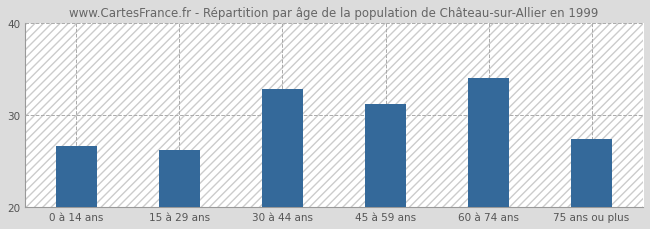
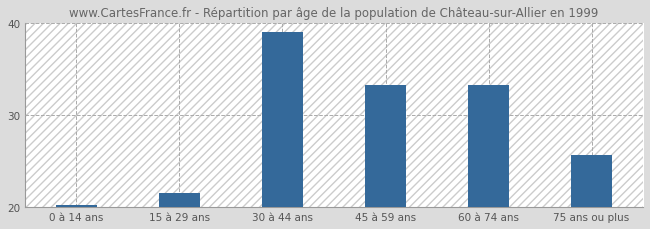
0 à 14 ans: 26.6 -> 20.2
15 à 29 ans: 26.2 -> 21.5
30 à 44 ans: 32.8 -> 39.0
45 à 59 ans: 31.2 -> 33.3
60 à 74 ans: 34.0 -> 33.3
75 ans ou plus: 27.4 -> 25.7
